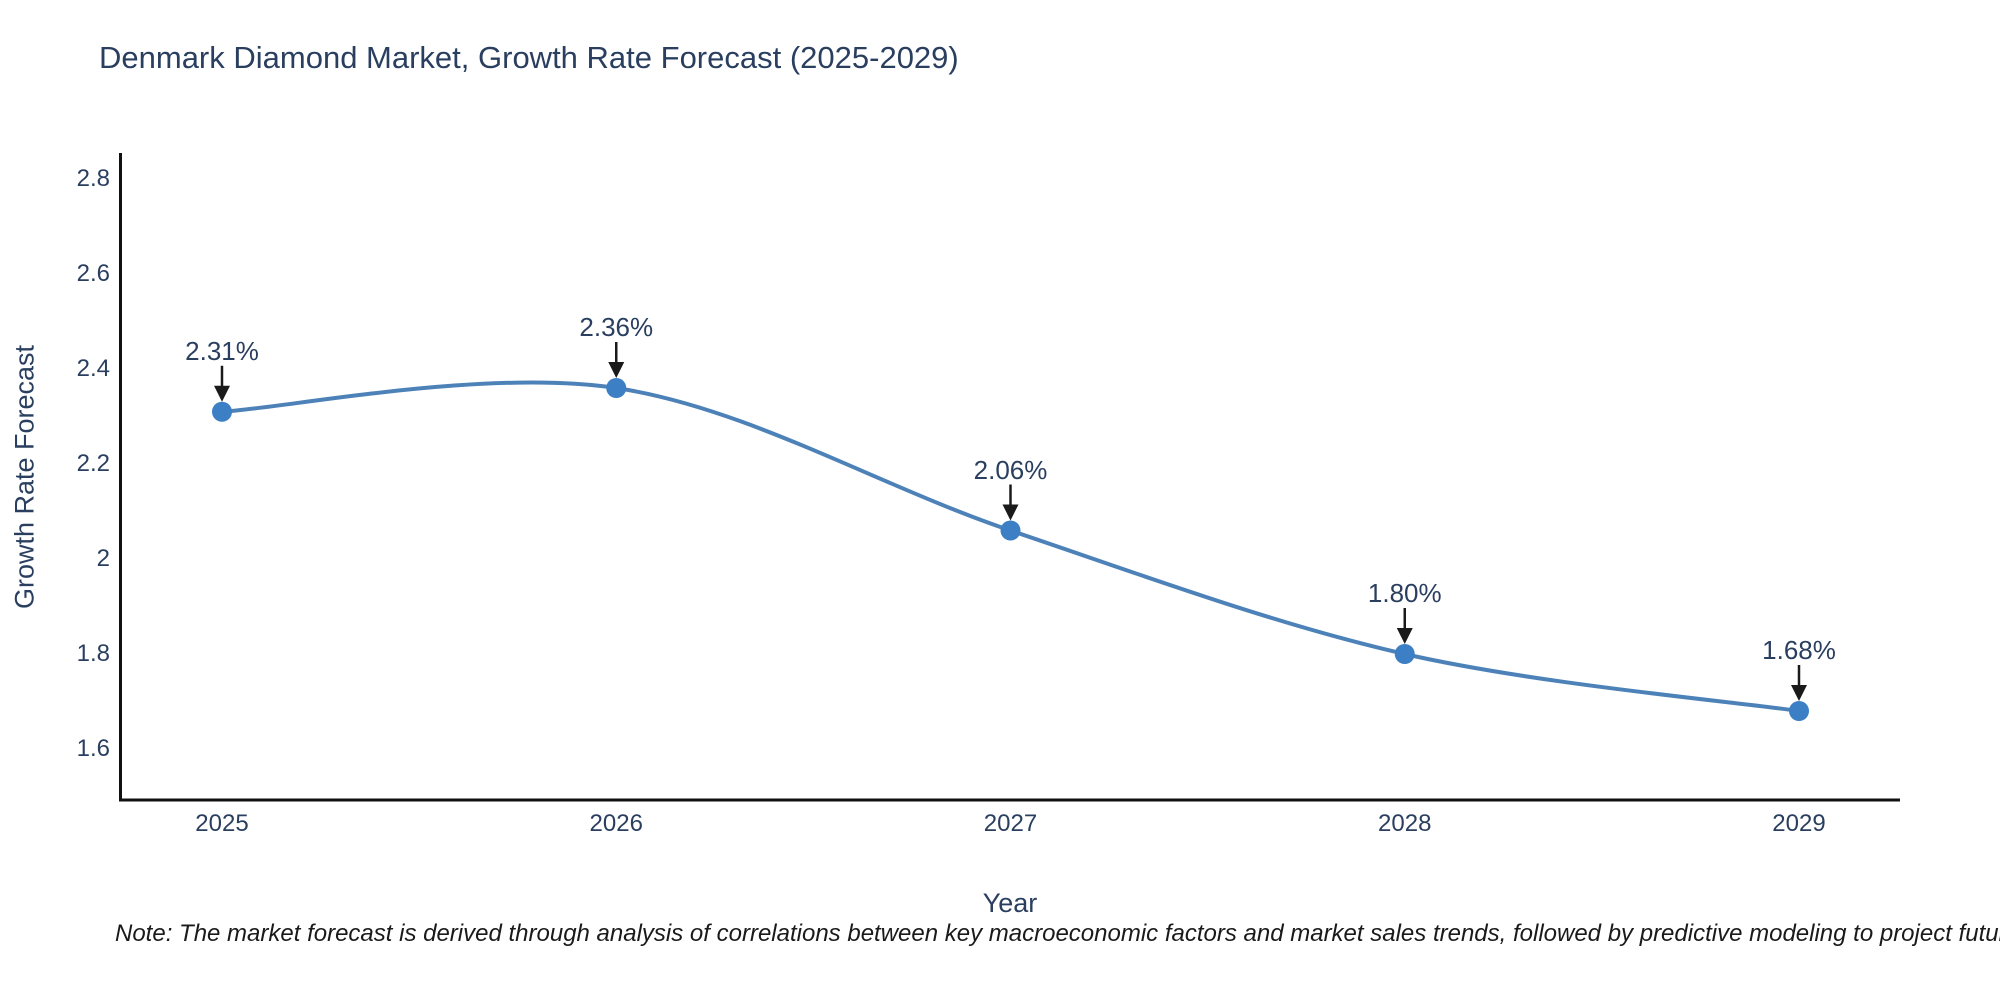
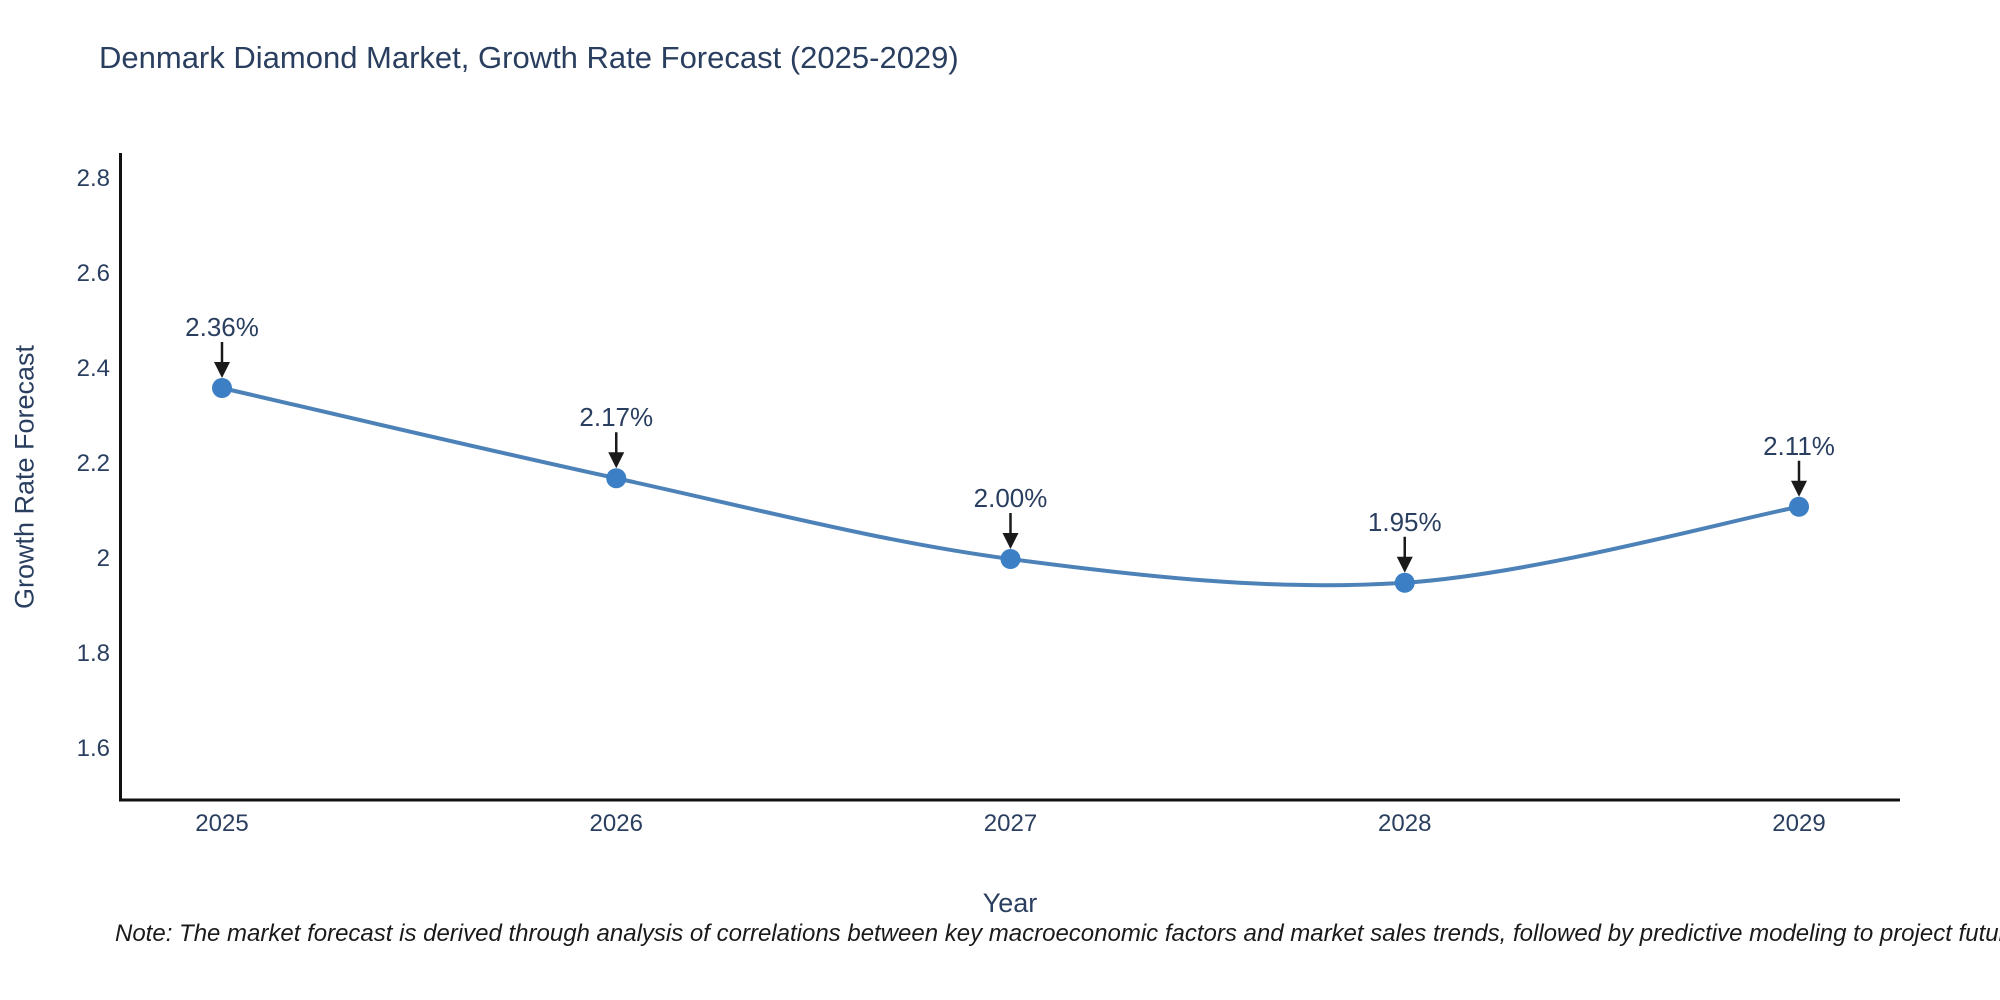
2025: 2.31% -> 2.36%
2026: 2.36% -> 2.17%
2027: 2.06% -> 2.00%
2028: 1.80% -> 1.95%
2029: 1.68% -> 2.11%
